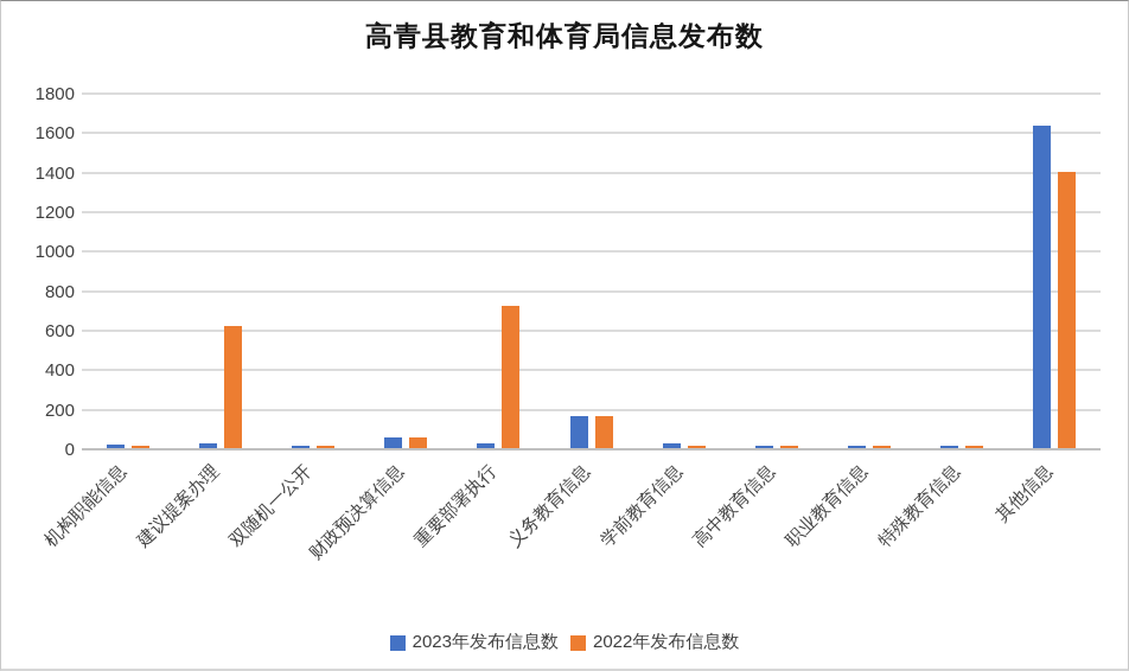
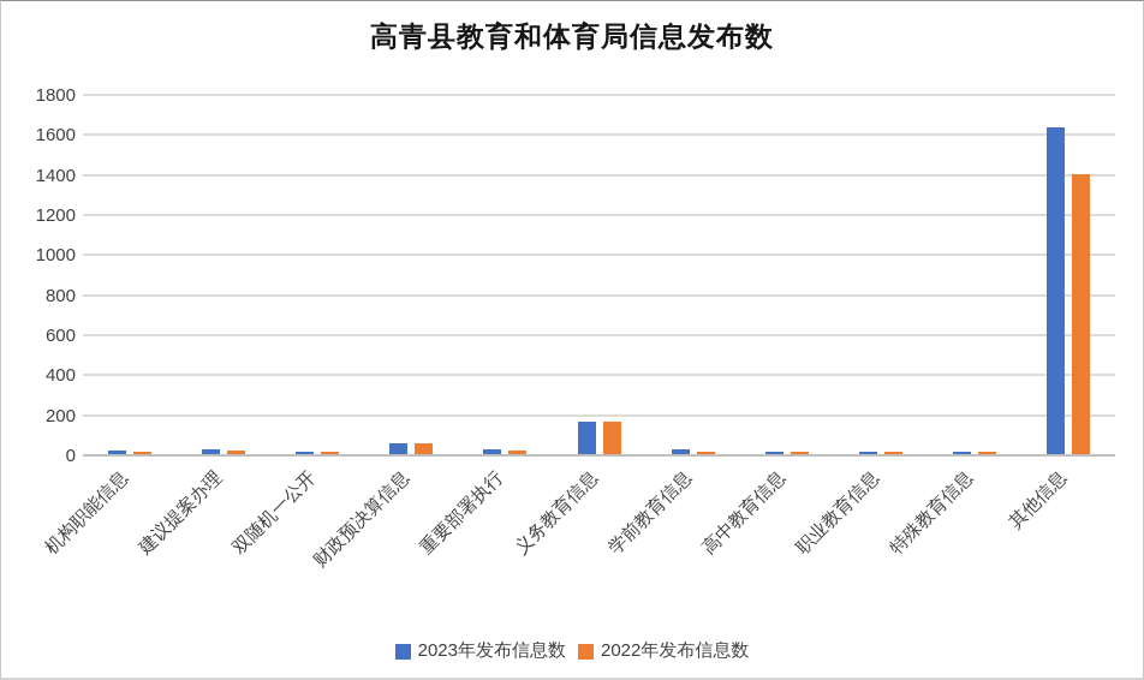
2022年发布信息数/建议提案办理: 620 -> 20
2022年发布信息数/重要部署执行: 720 -> 20
